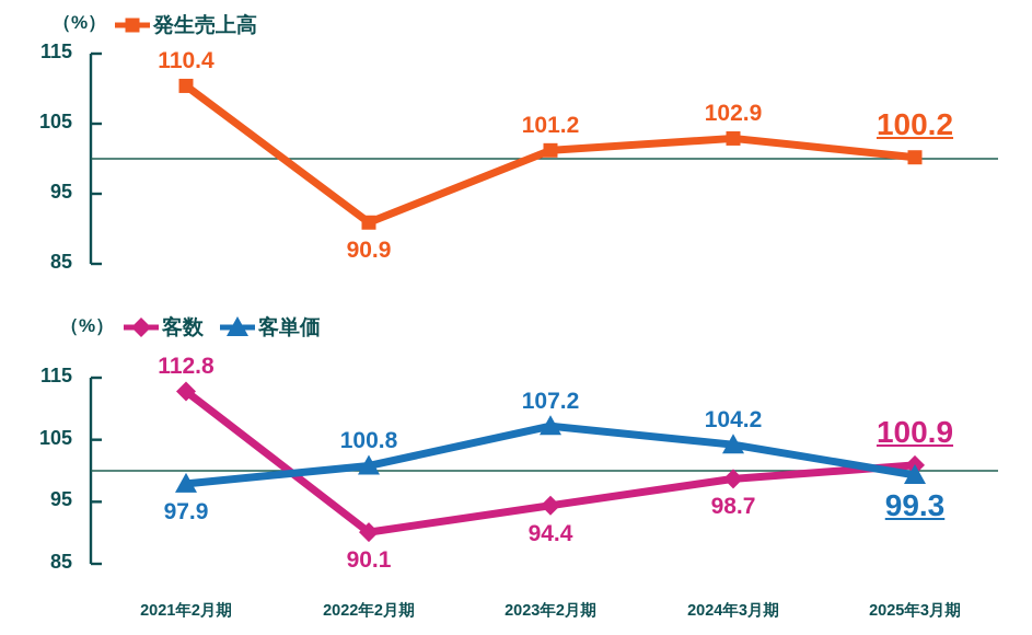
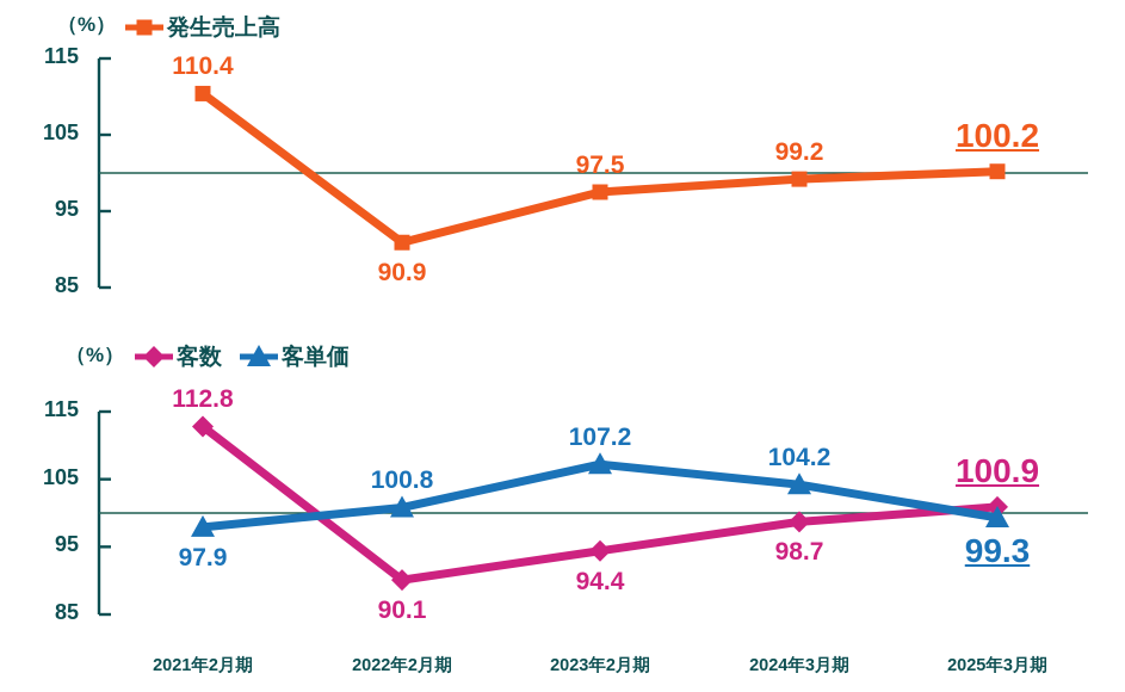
発生売上高/2023年2月期: 101.2 -> 97.5
発生売上高/2024年3月期: 102.9 -> 99.2
